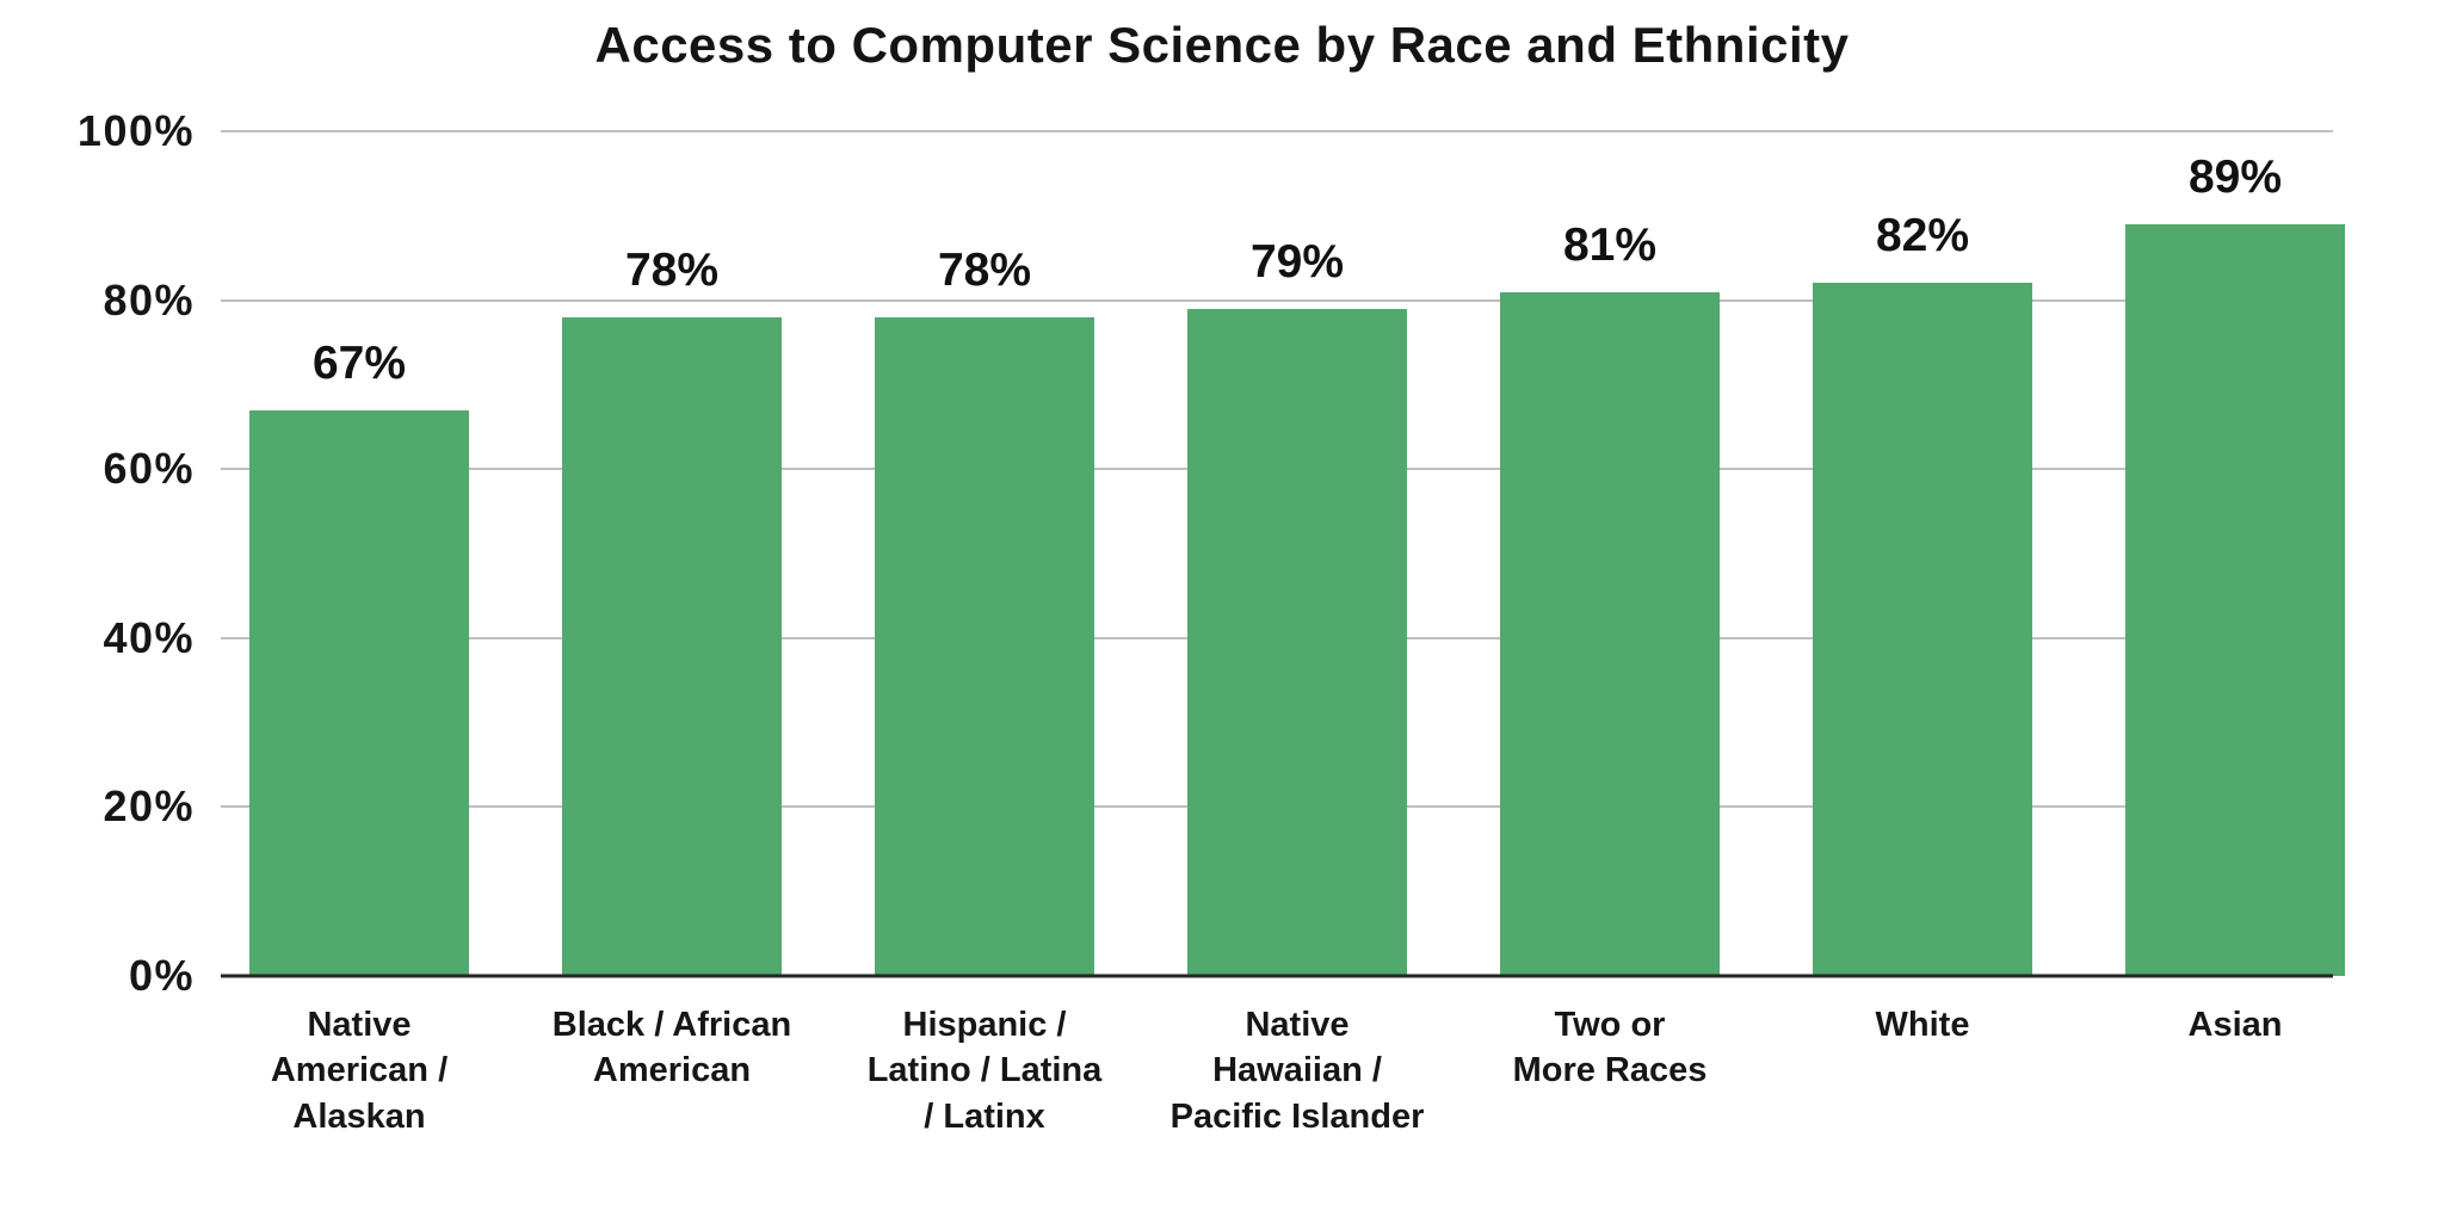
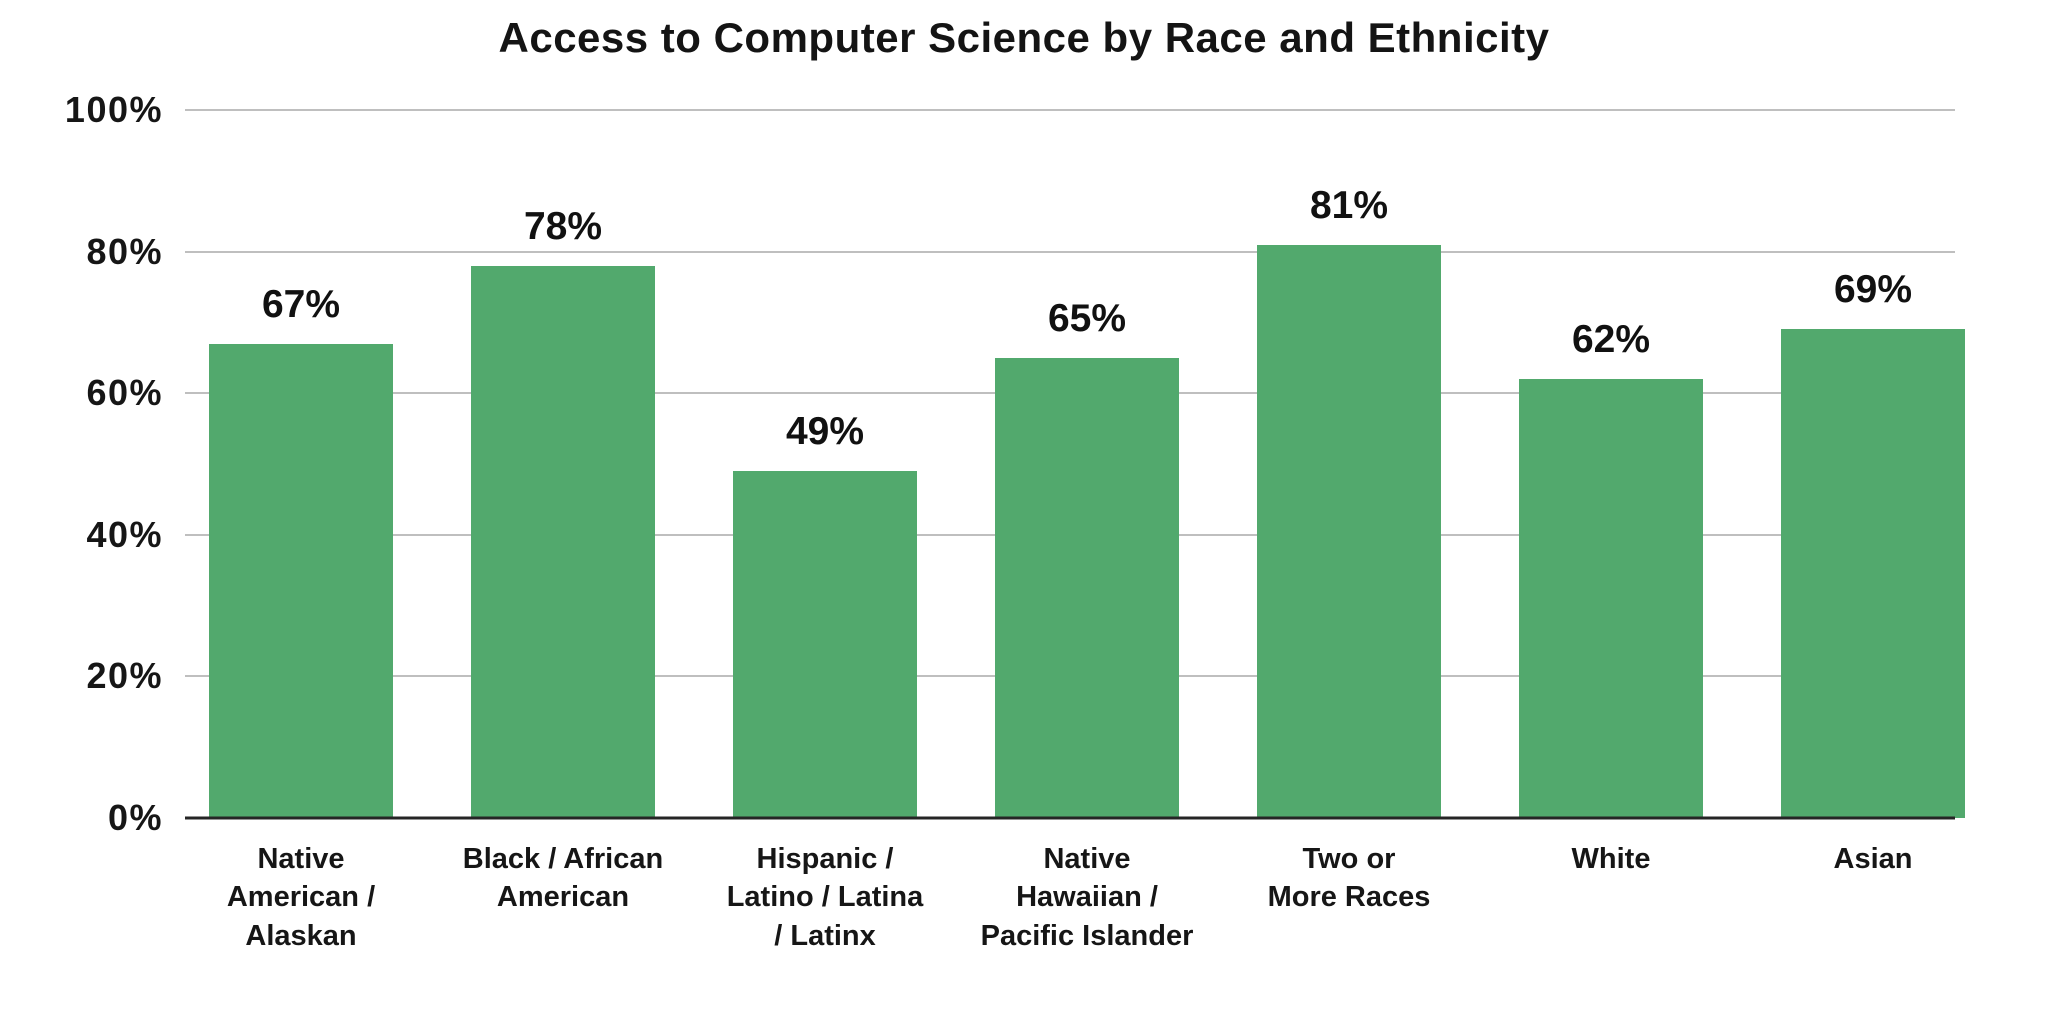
Hispanic / Latino / Latina / Latinx: 78% -> 49%
Native Hawaiian / Pacific Islander: 79% -> 65%
White: 82% -> 62%
Asian: 89% -> 69%
